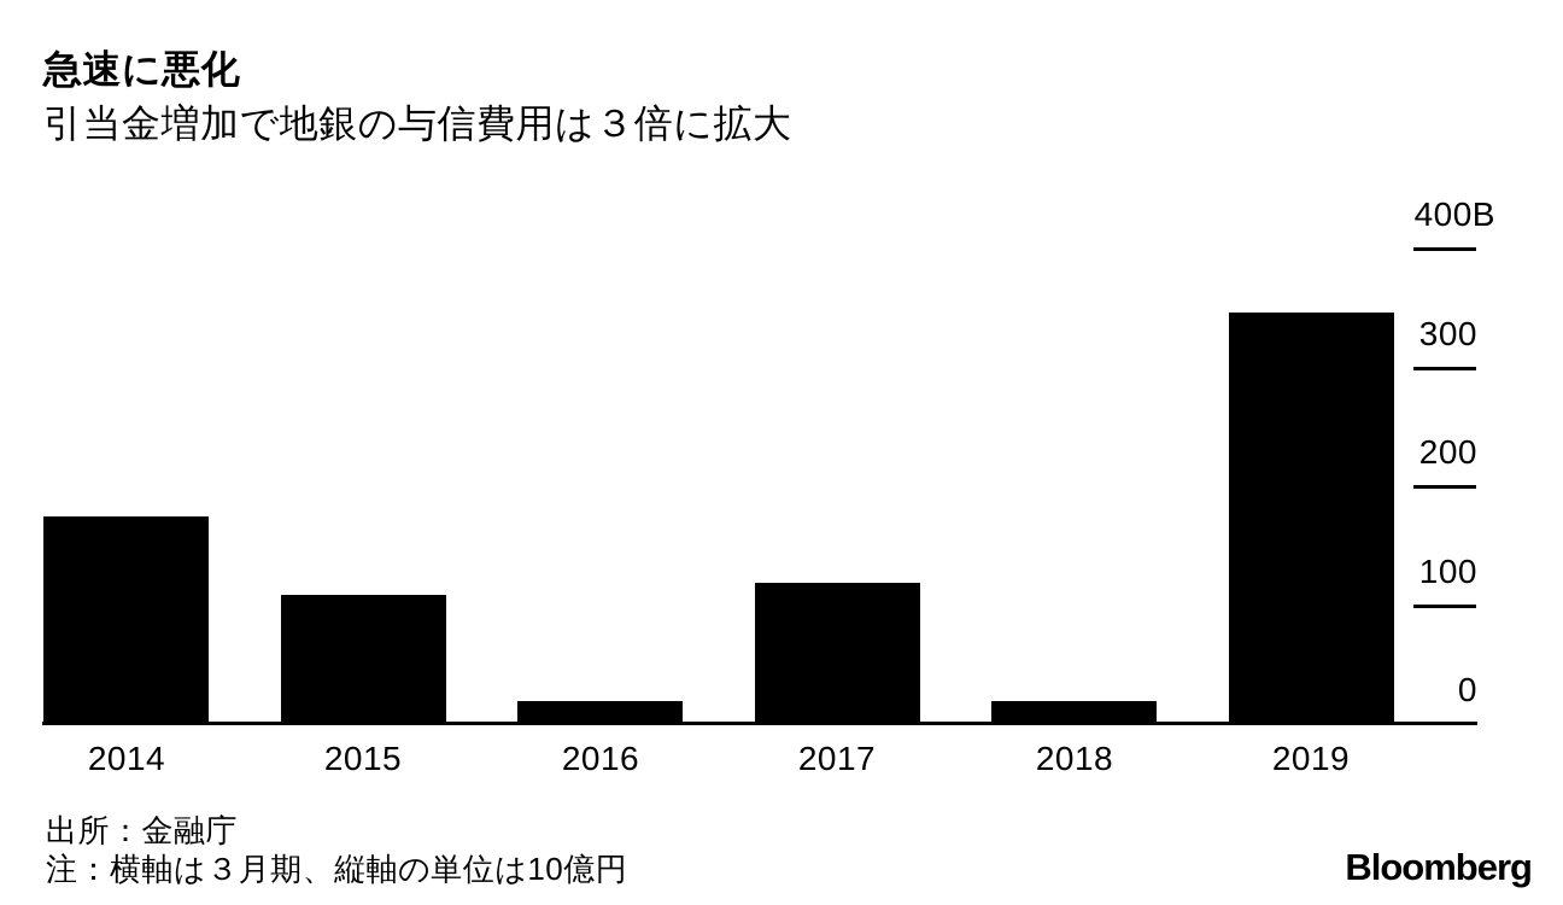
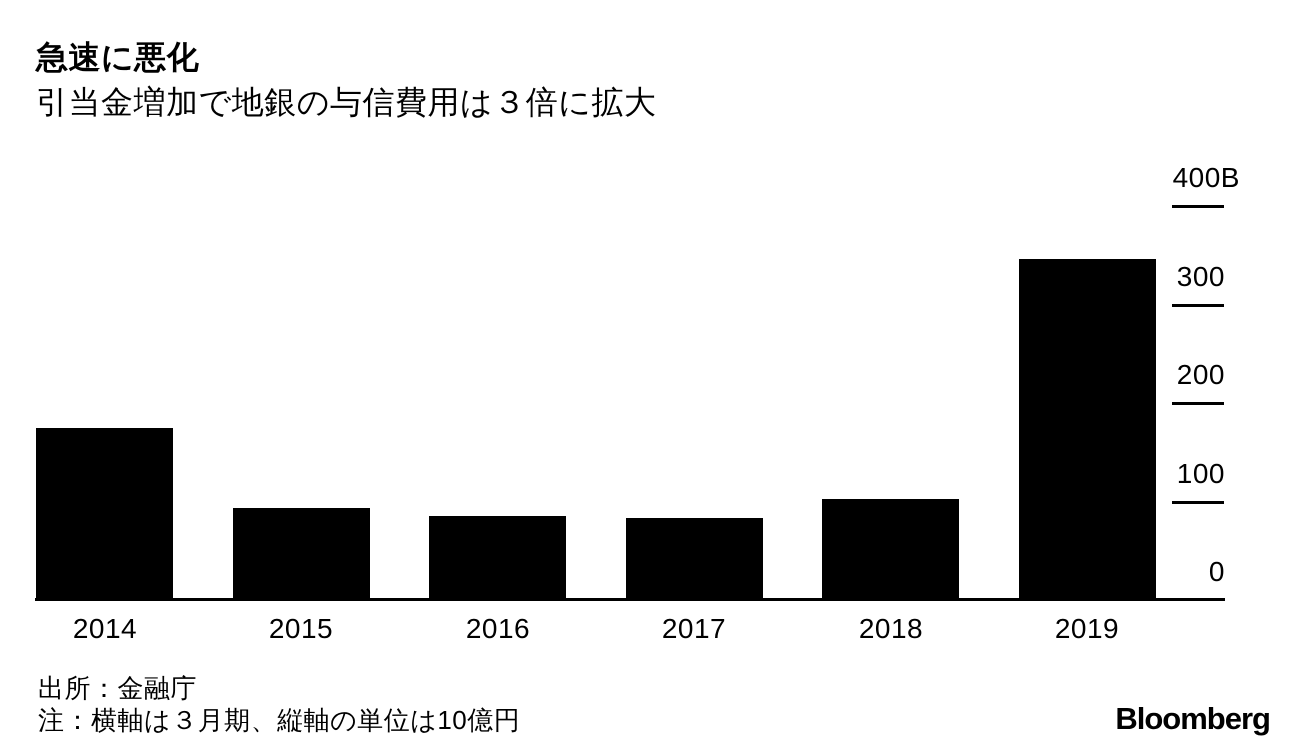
2015: 110 -> 90
2016: 20 -> 90
2017: 120 -> 80
2018: 20 -> 100
